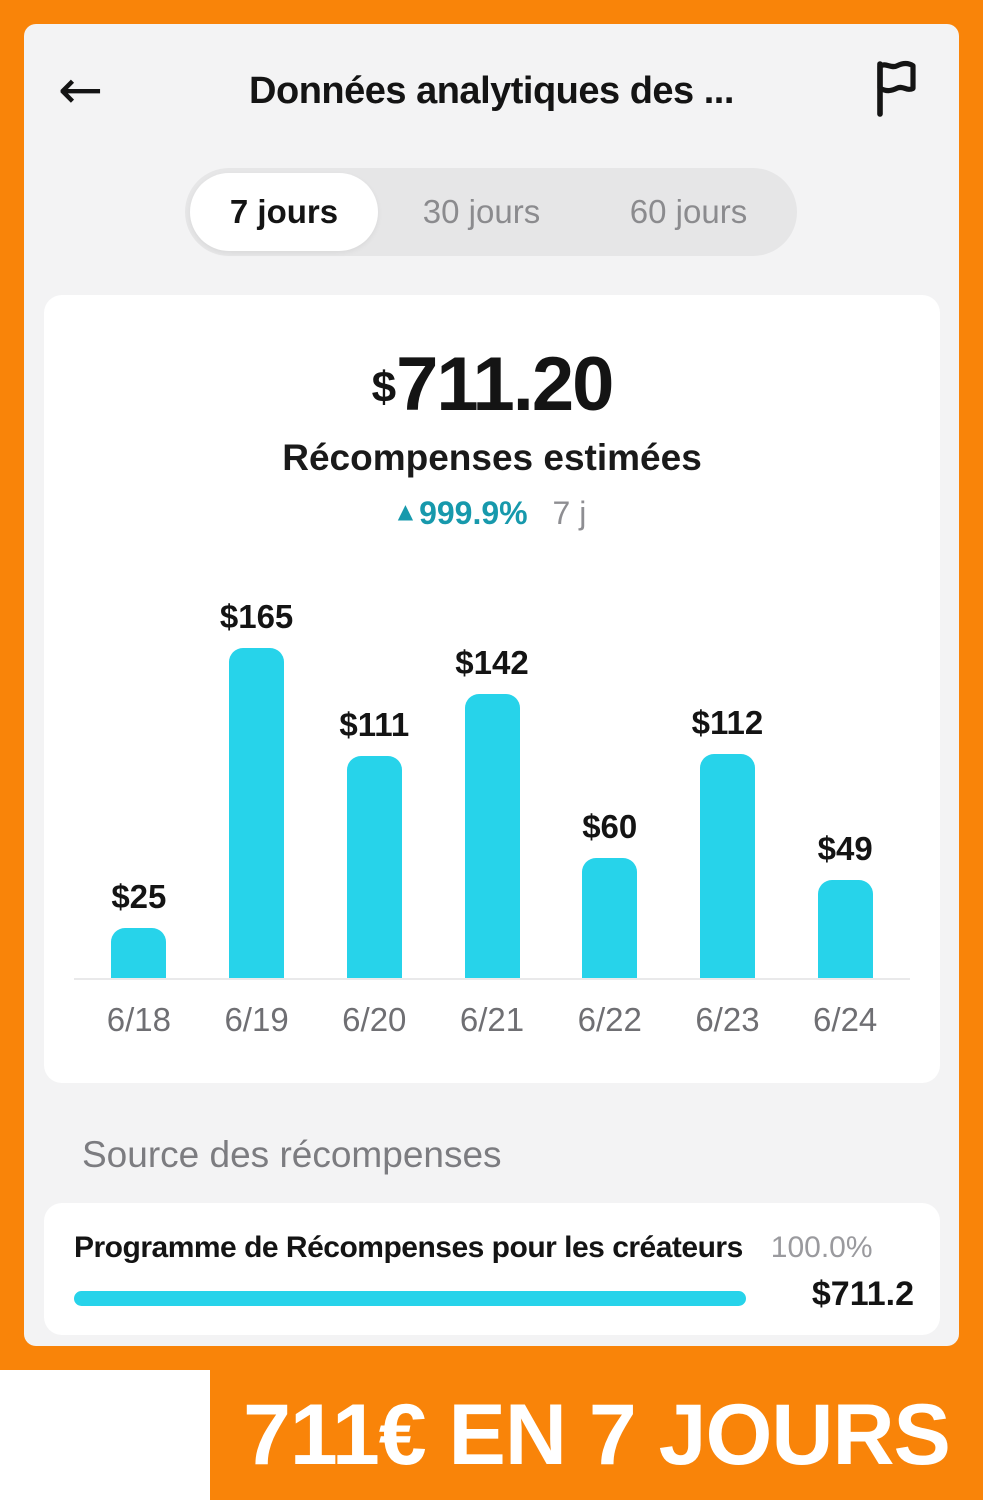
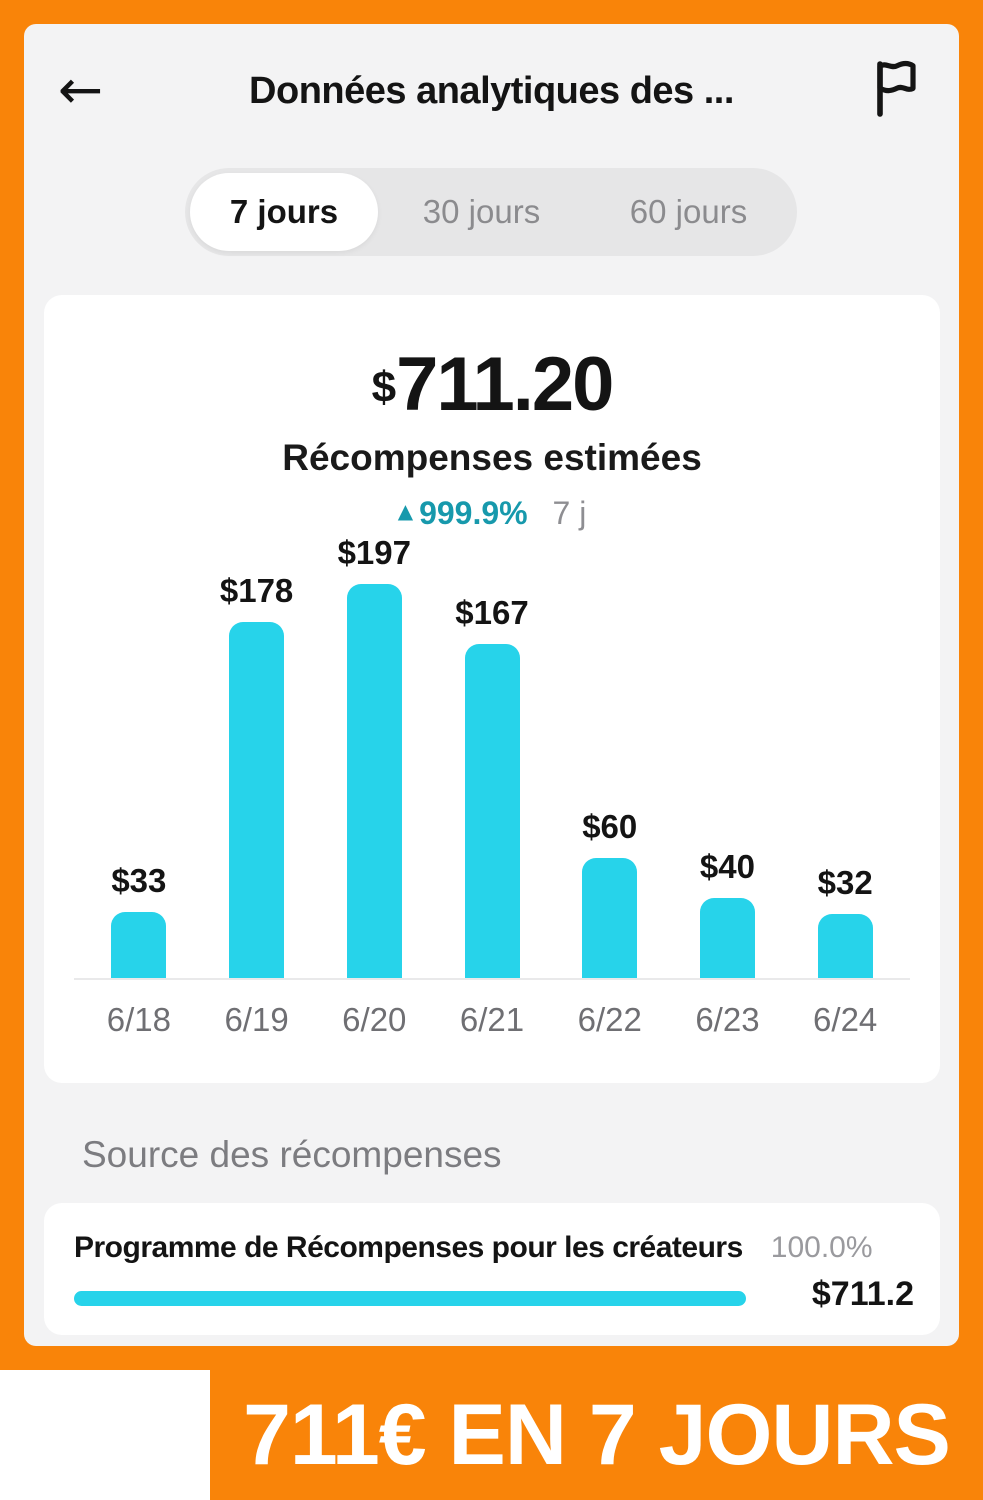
6/18: $25 -> $33
6/19: $165 -> $178
6/20: $111 -> $197
6/21: $142 -> $167
6/23: $112 -> $40
6/24: $49 -> $32
